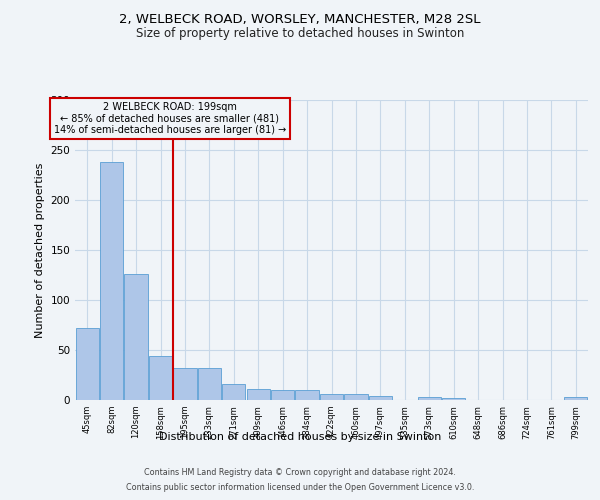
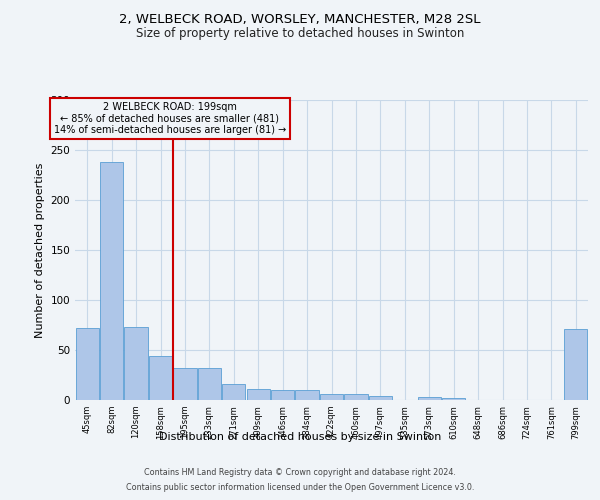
120sqm: 126 -> 73
799sqm: 3 -> 71
